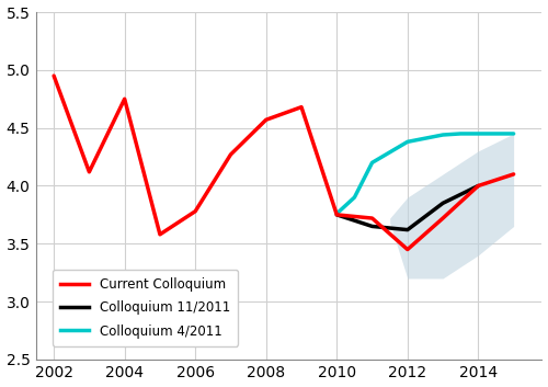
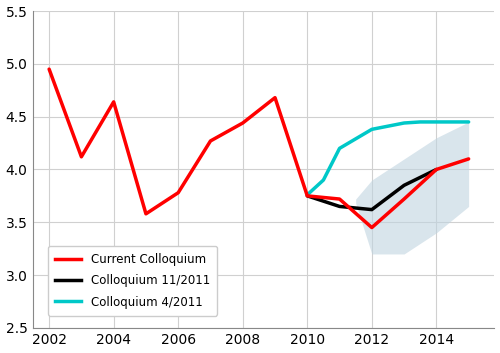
Current Colloquium/2004: 4.75 -> 4.64
Current Colloquium/2008: 4.57 -> 4.44
